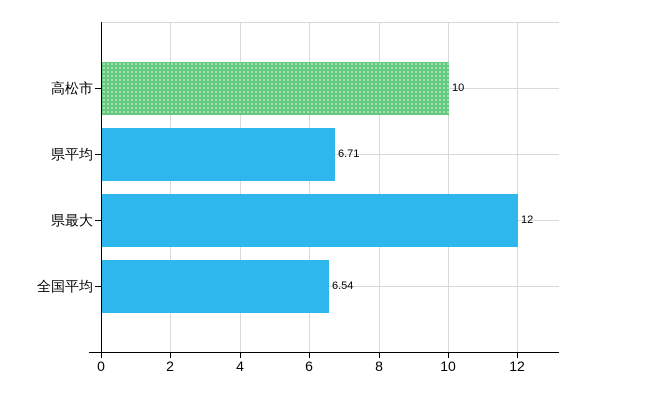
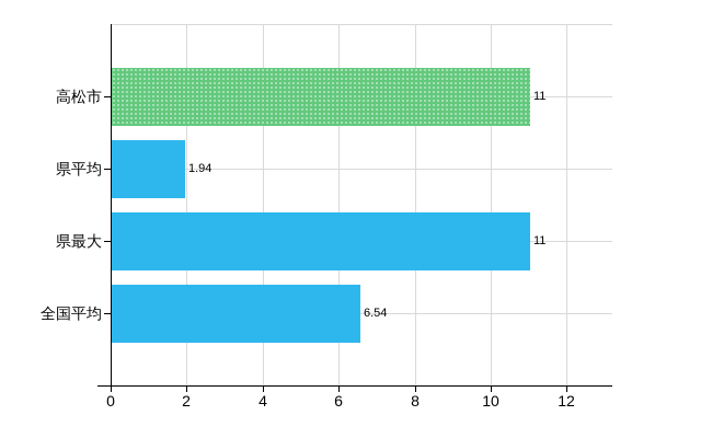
高松市: 10 -> 11
県平均: 6.71 -> 1.94
県最大: 12 -> 11
